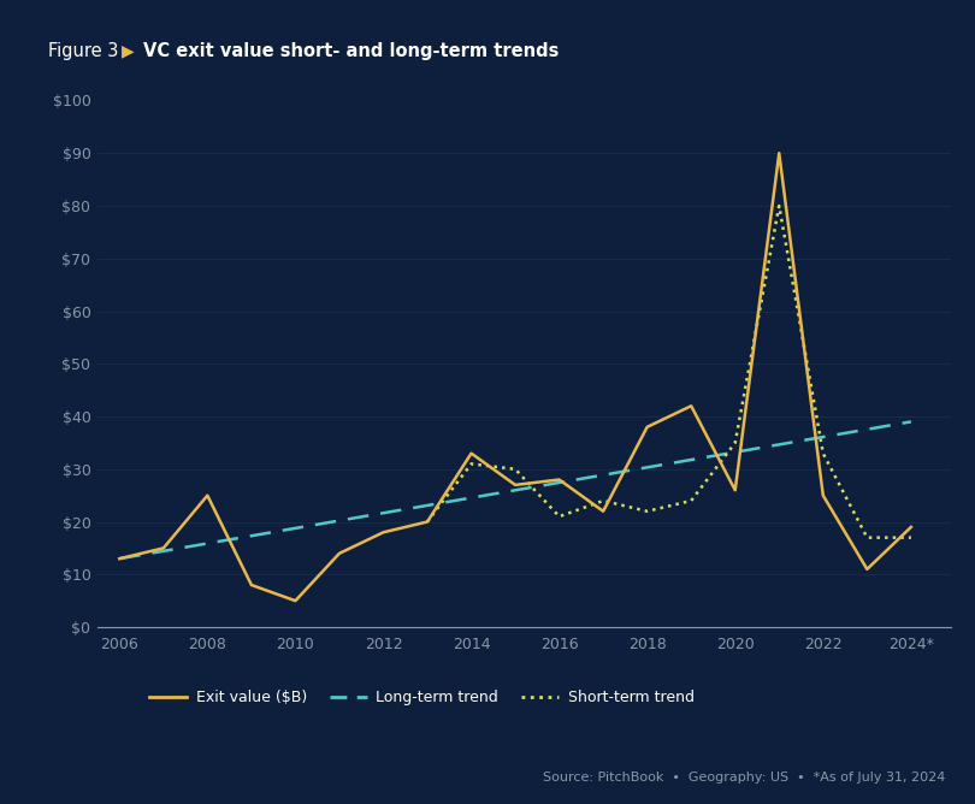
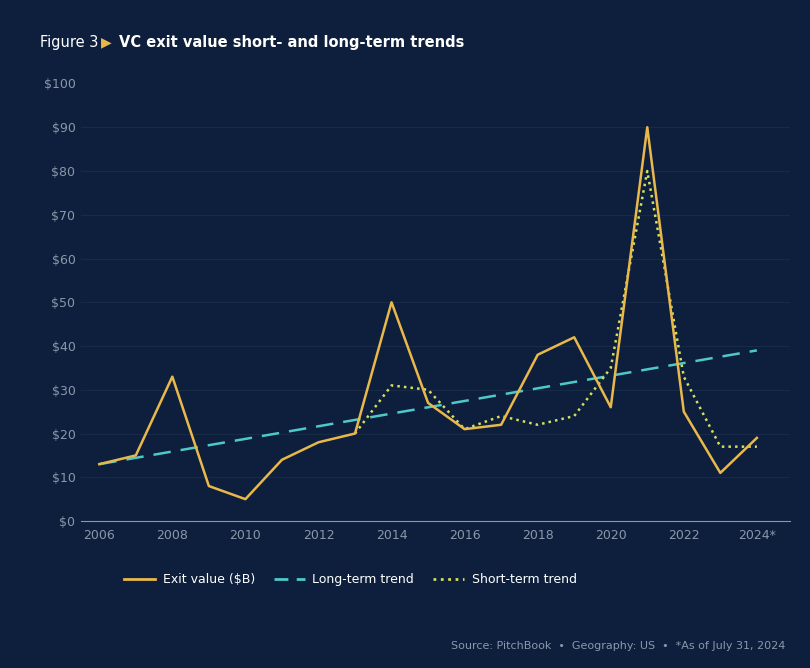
Exit value ($B)/2008: $25 -> $33
Exit value ($B)/2014: $33 -> $50
Exit value ($B)/2016: $28 -> $21
